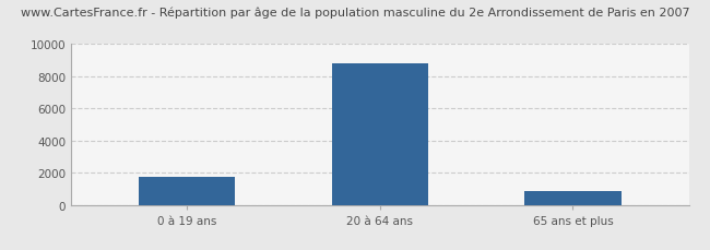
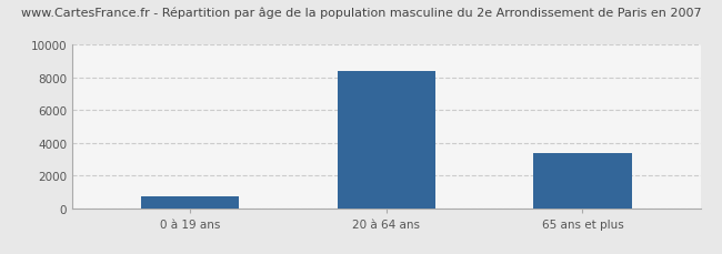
0 à 19 ans: 1800 -> 700
20 à 64 ans: 8800 -> 8400
65 ans et plus: 900 -> 3400
